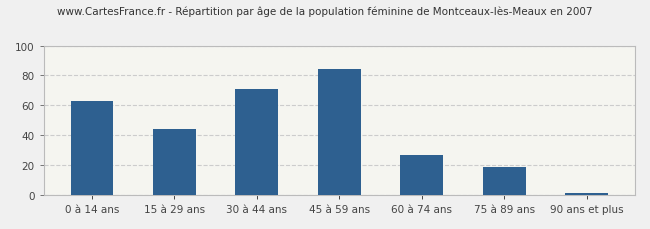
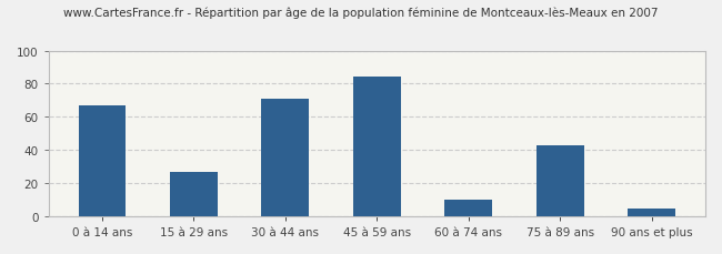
0 à 14 ans: 63 -> 67
15 à 29 ans: 44 -> 27
60 à 74 ans: 27 -> 10
75 à 89 ans: 19 -> 43
90 ans et plus: 1 -> 5
